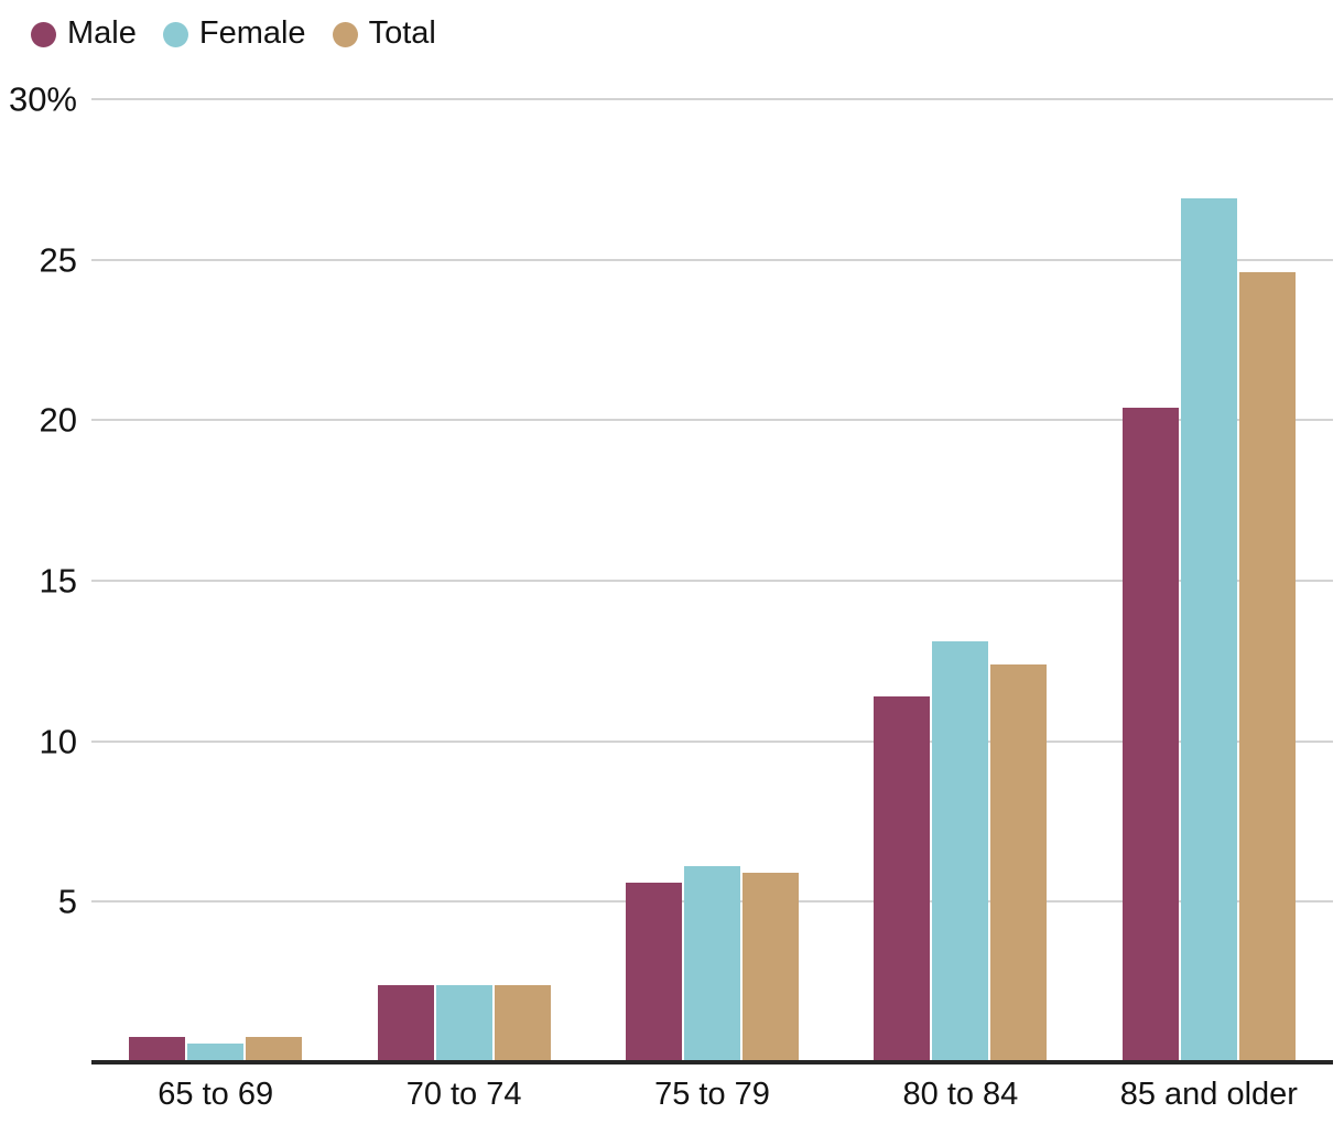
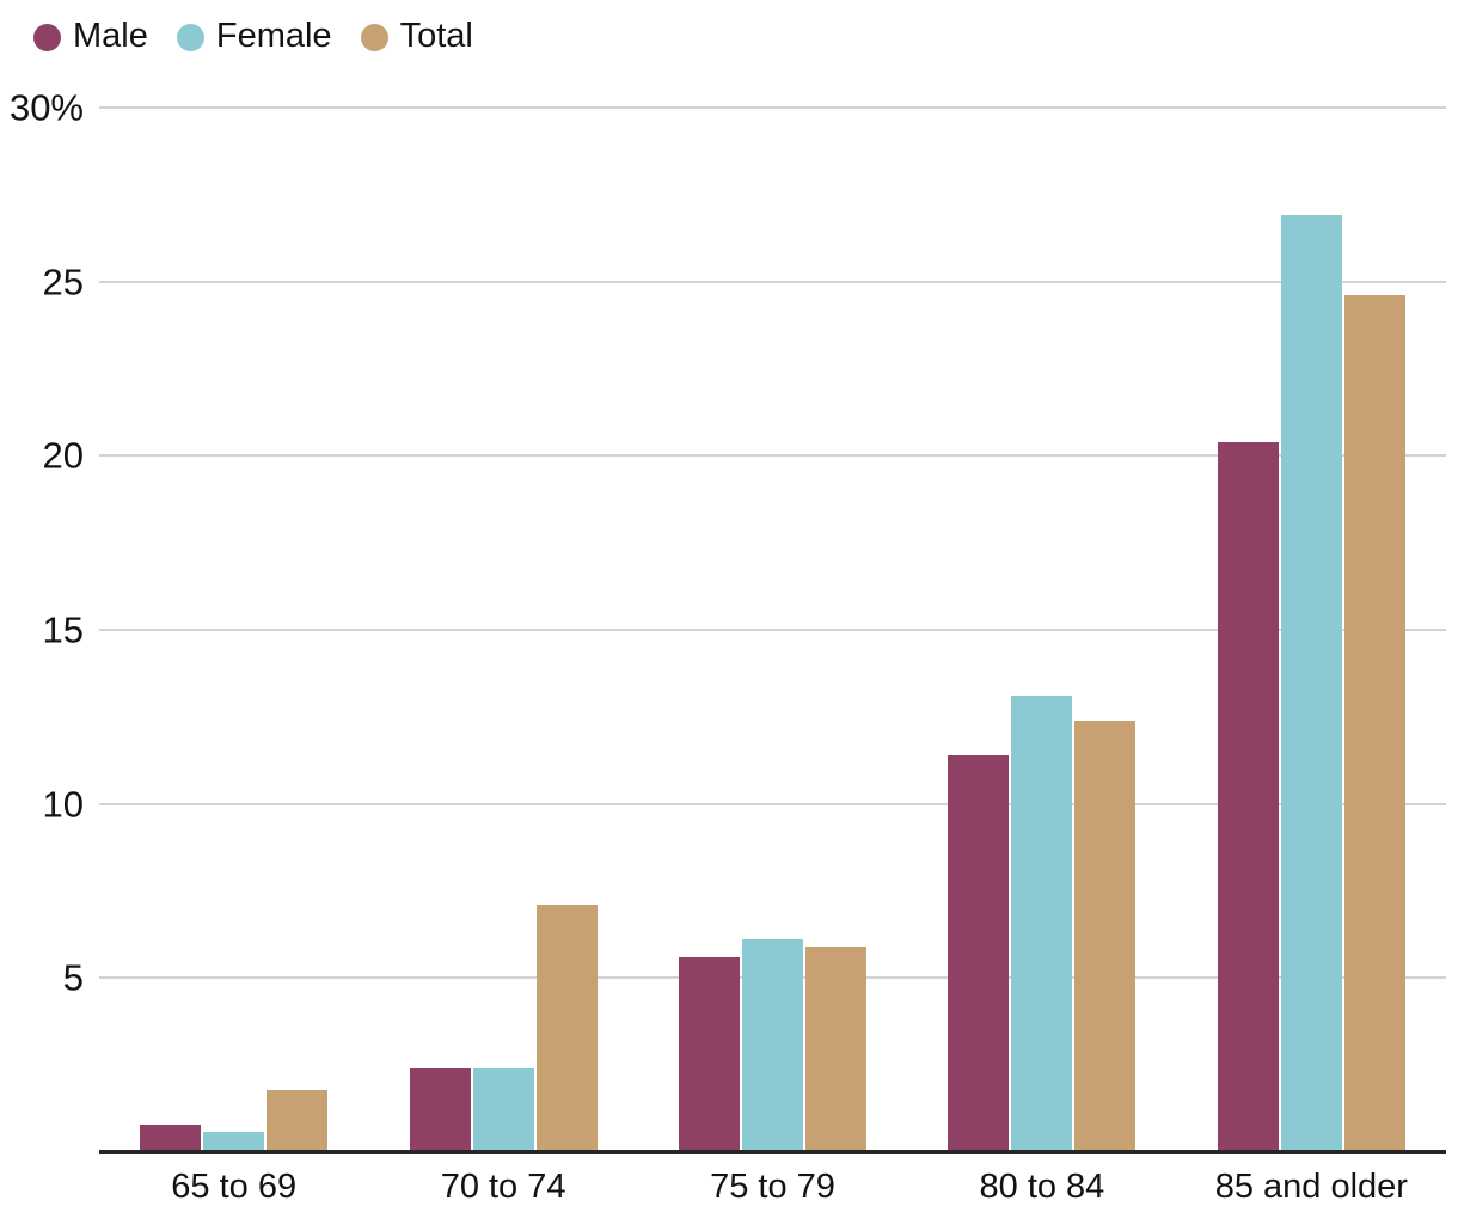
Total/65 to 69: 0.8% -> 1.8%
Total/70 to 74: 2.4% -> 7.1%
